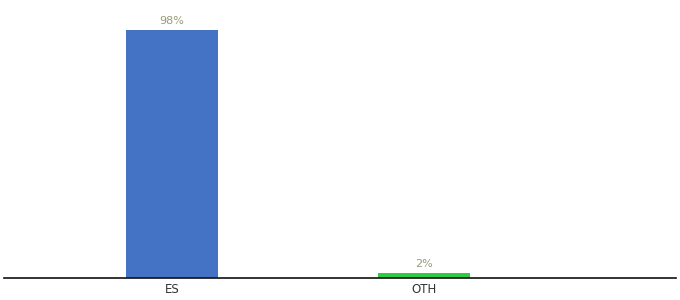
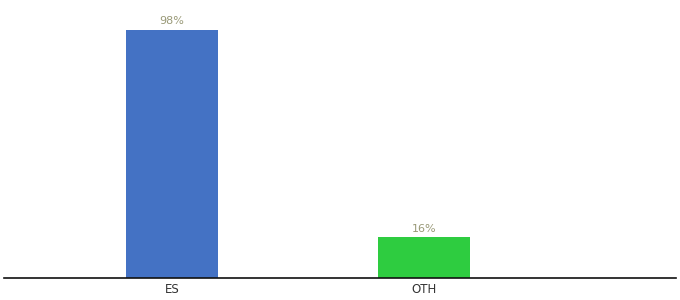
OTH: 2% -> 16%
